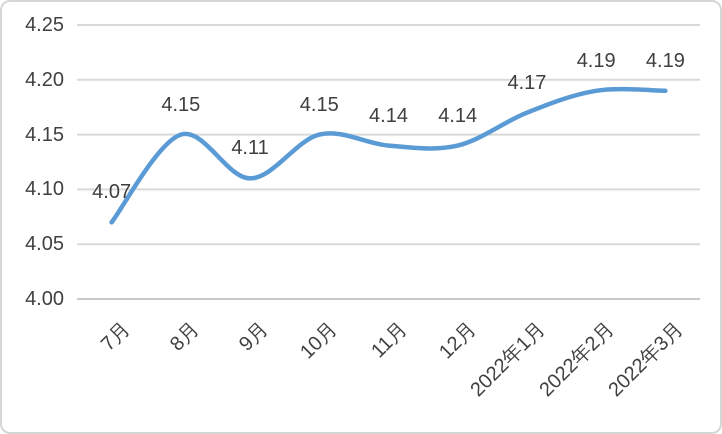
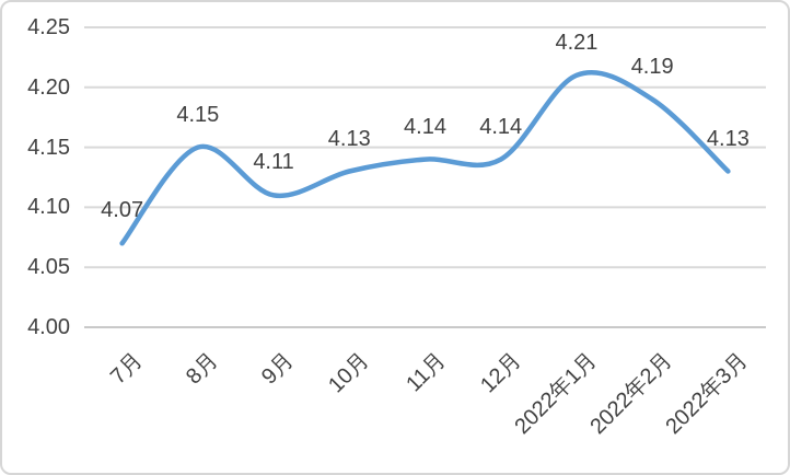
10月: 4.15 -> 4.13
2022年1月: 4.17 -> 4.21
2022年3月: 4.19 -> 4.13
